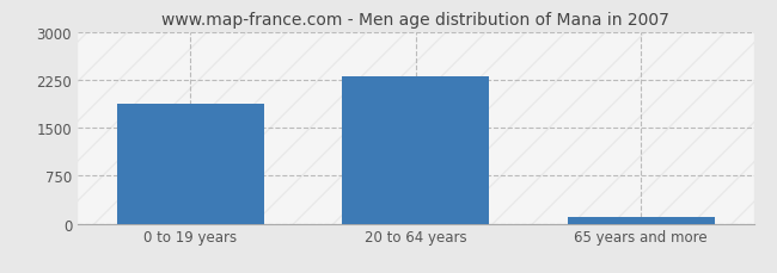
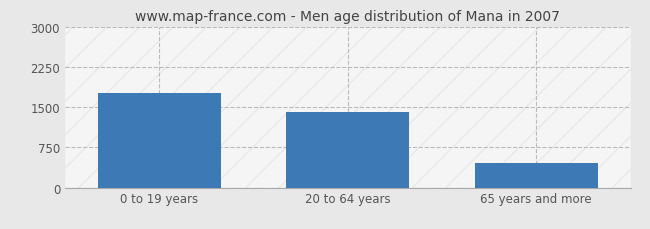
0 to 19 years: 1870 -> 1760
20 to 64 years: 2300 -> 1400
65 years and more: 110 -> 460
